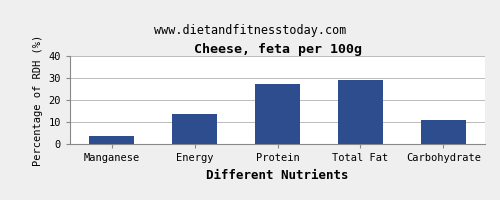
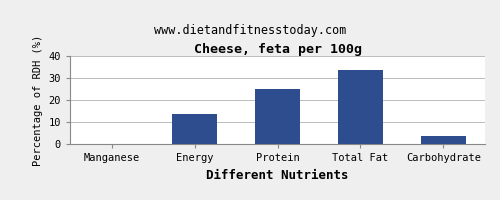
Manganese: 3.5 -> 0.2
Protein: 27.5 -> 25.0
Total Fat: 29.0 -> 33.5
Carbohydrate: 11.0 -> 3.5
